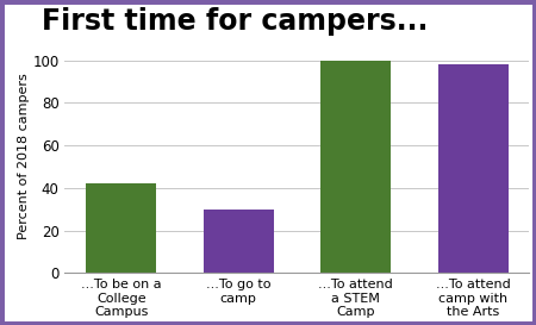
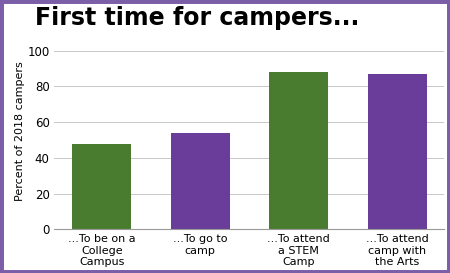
...To be on a College Campus: 42 -> 48
...To go to camp: 30 -> 54
...To attend a STEM Camp: 100 -> 88
...To attend camp with the Arts: 98 -> 87
